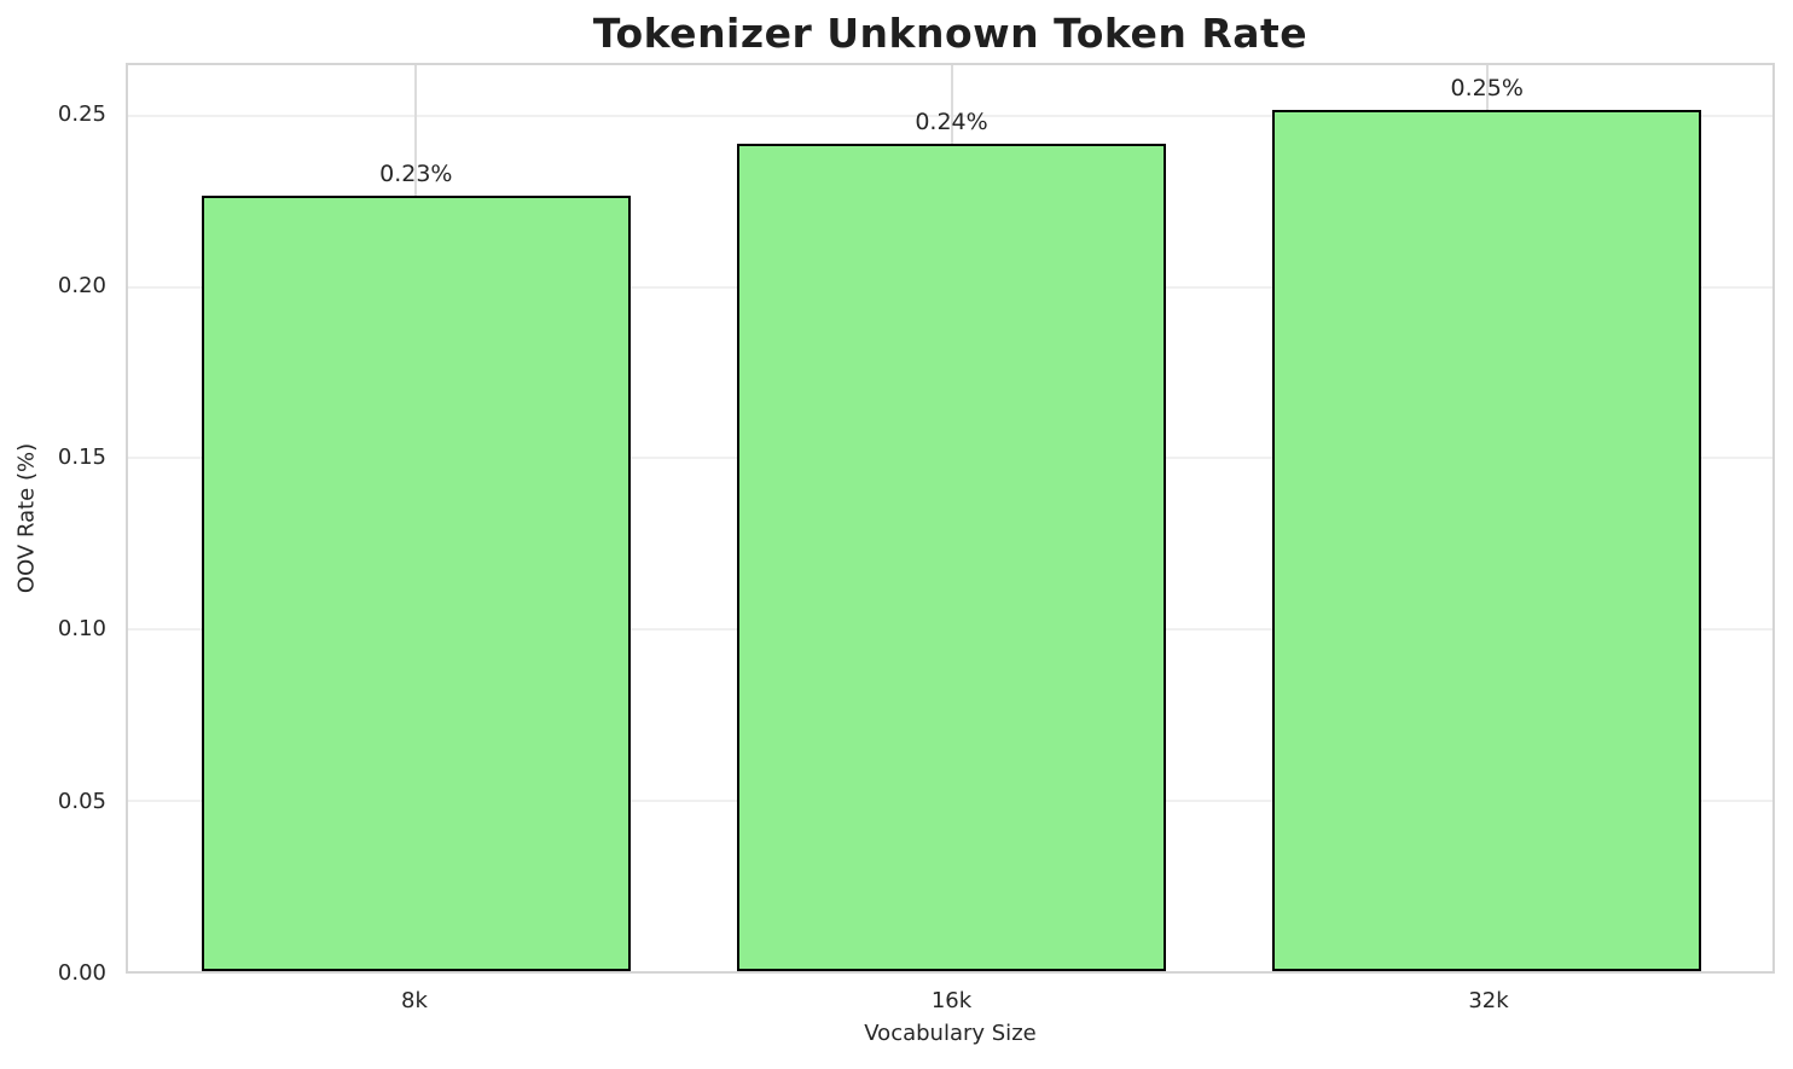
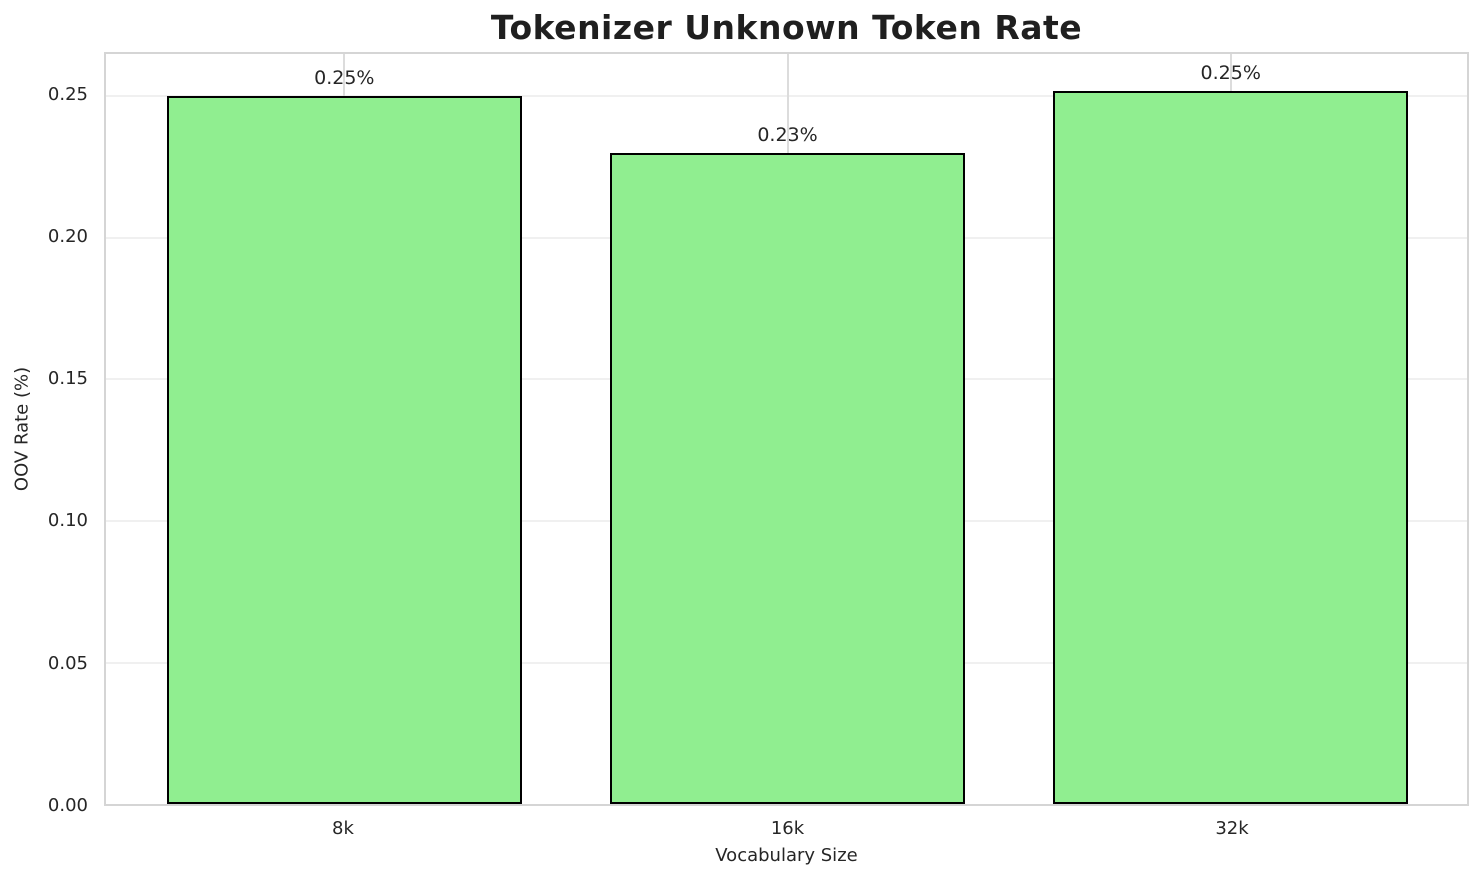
8k: 0.23% -> 0.25%
16k: 0.24% -> 0.23%
